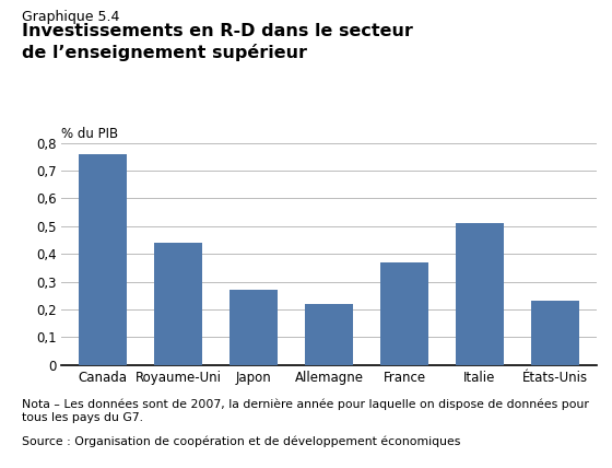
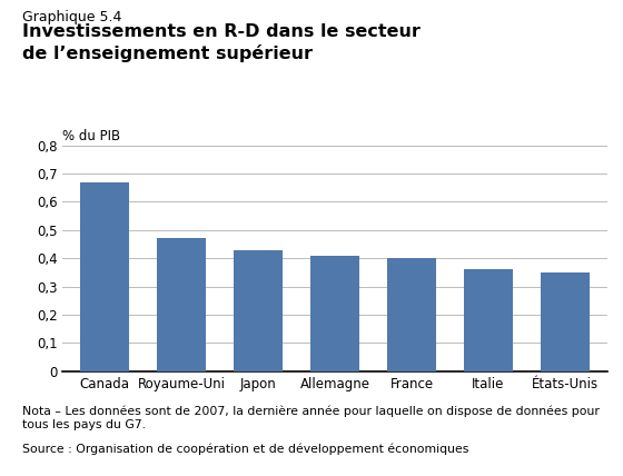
Canada: 0,76 -> 0,67
Royaume-Uni: 0,44 -> 0,47
Japon: 0,27 -> 0,43
Allemagne: 0,22 -> 0,41
France: 0,37 -> 0,40
Italie: 0,51 -> 0,36
États-Unis: 0,23 -> 0,35
